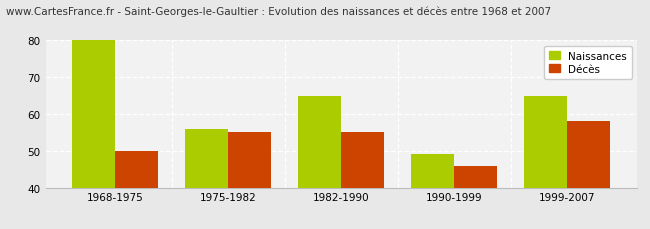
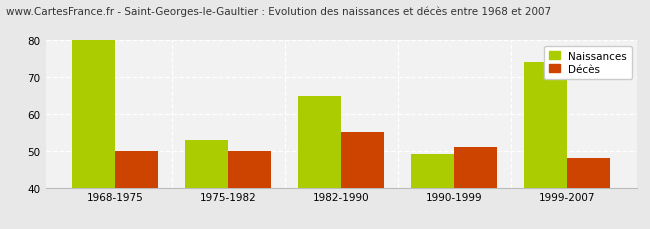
Naissances/1975-1982: 56 -> 53
Décès/1975-1982: 55 -> 50
Décès/1990-1999: 46 -> 51
Naissances/1999-2007: 65 -> 74
Décès/1999-2007: 58 -> 48
